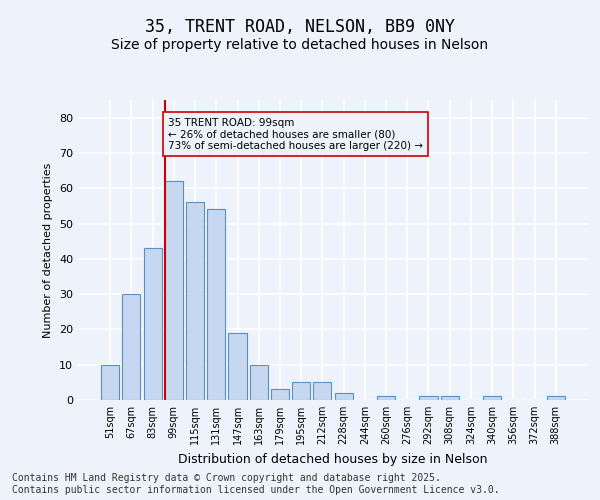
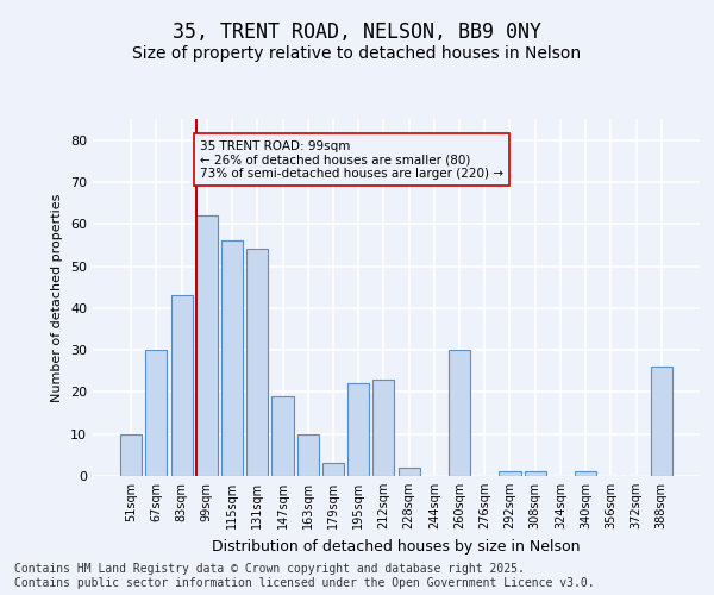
195sqm: 5 -> 22
212sqm: 5 -> 23
260sqm: 1 -> 30
388sqm: 1 -> 26
